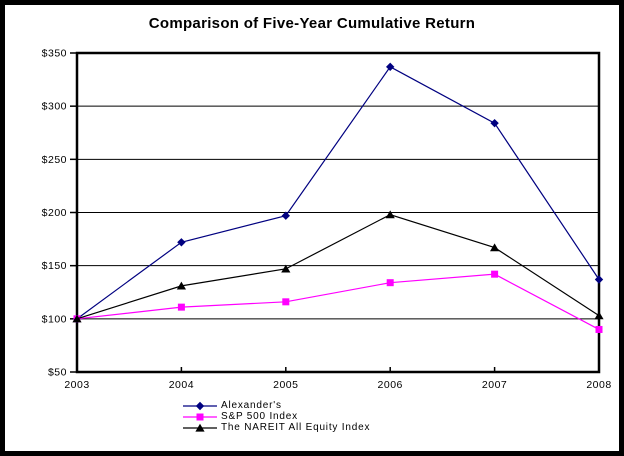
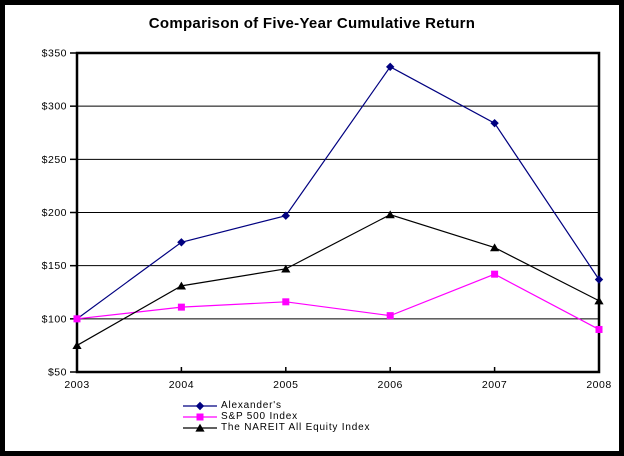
The NAREIT All Equity Index/2003: $100 -> $75
S&P 500 Index/2006: $134 -> $103
The NAREIT All Equity Index/2008: $103 -> $117
